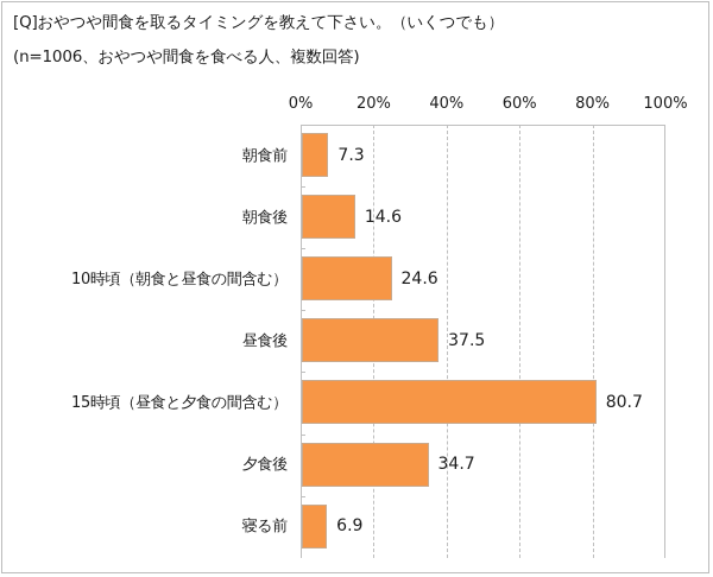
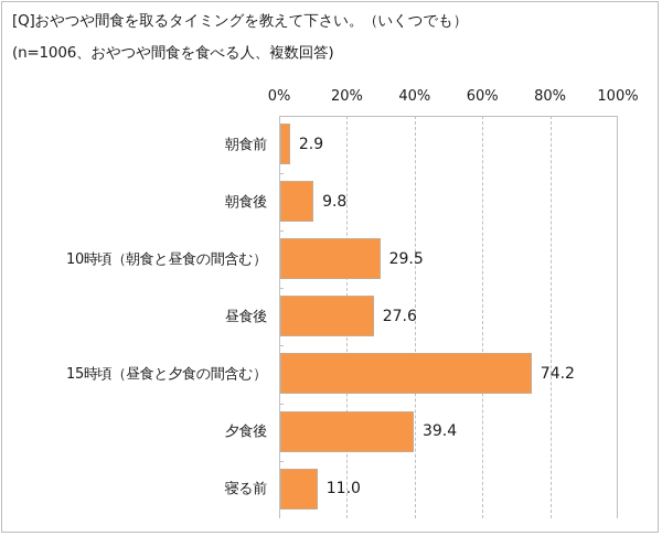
朝食前: 7.3 -> 2.9
朝食後: 14.6 -> 9.8
10時頃（朝食と昼食の間含む）: 24.6 -> 29.5
昼食後: 37.5 -> 27.6
15時頃（昼食と夕食の間含む）: 80.7 -> 74.2
夕食後: 34.7 -> 39.4
寝る前: 6.9 -> 11.0
